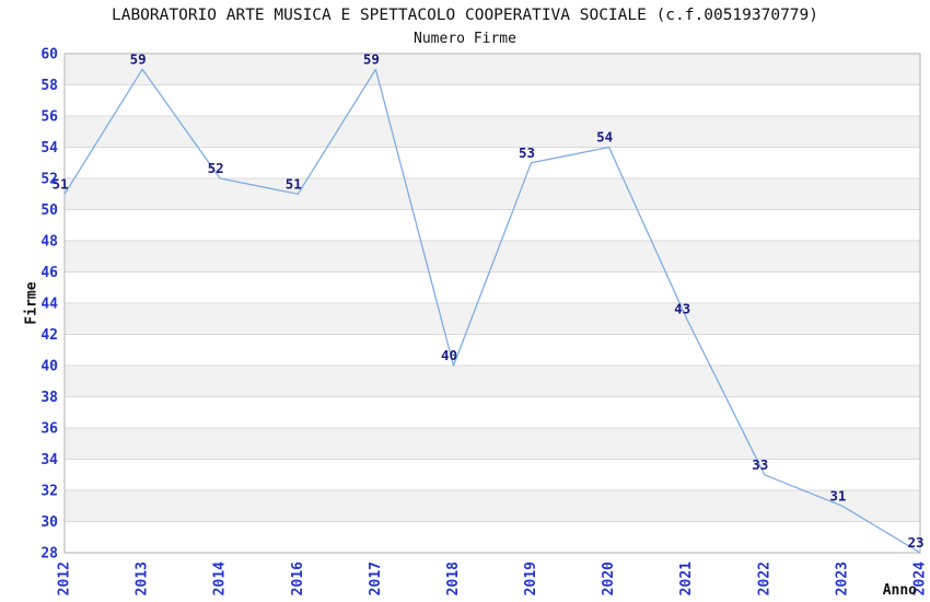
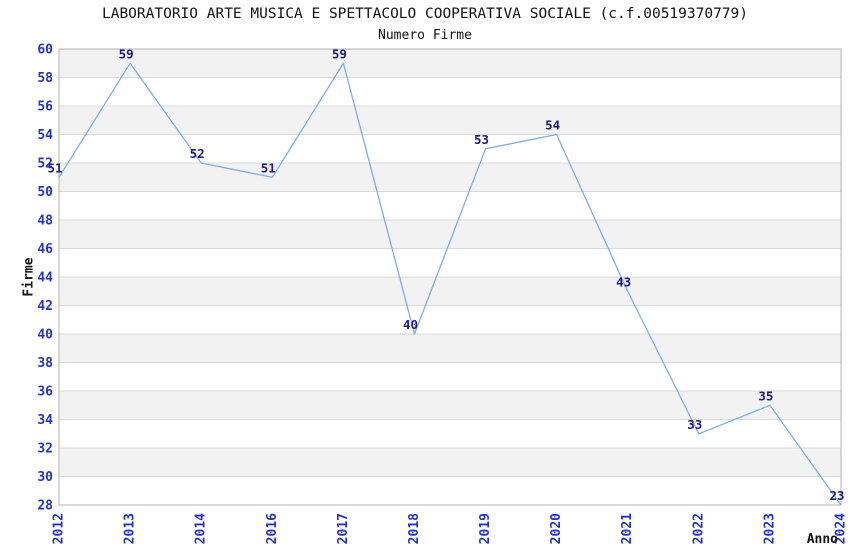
2023: 31 -> 35
